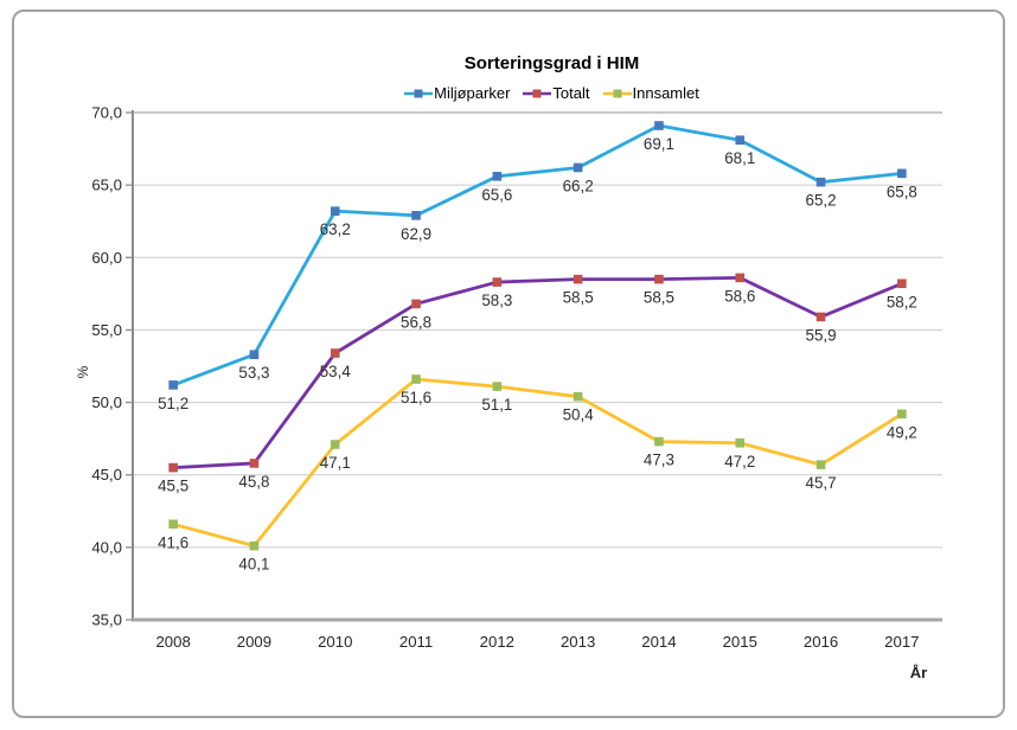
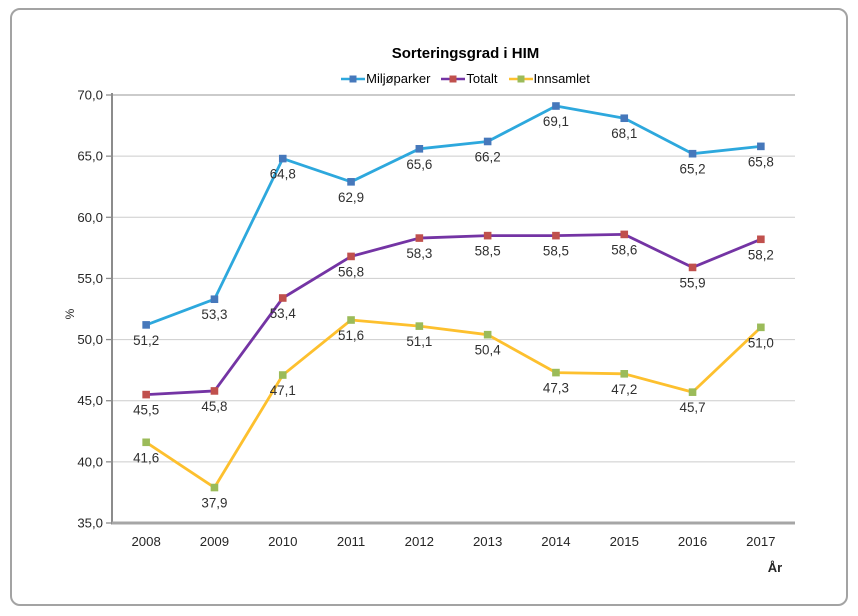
Innsamlet/2009: 40,1 -> 37,9
Miljøparker/2010: 63,2 -> 64,8
Innsamlet/2017: 49,2 -> 51,0
